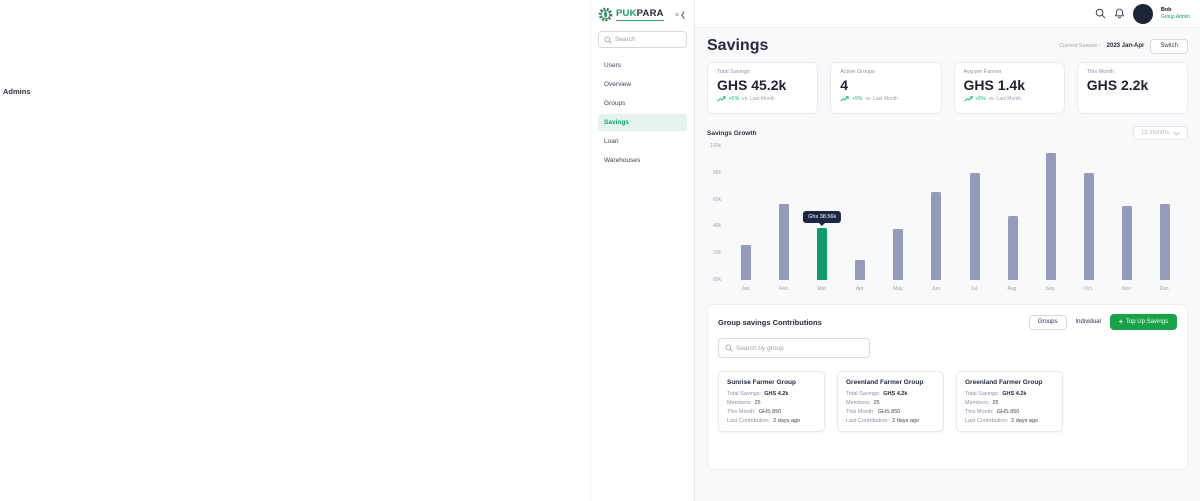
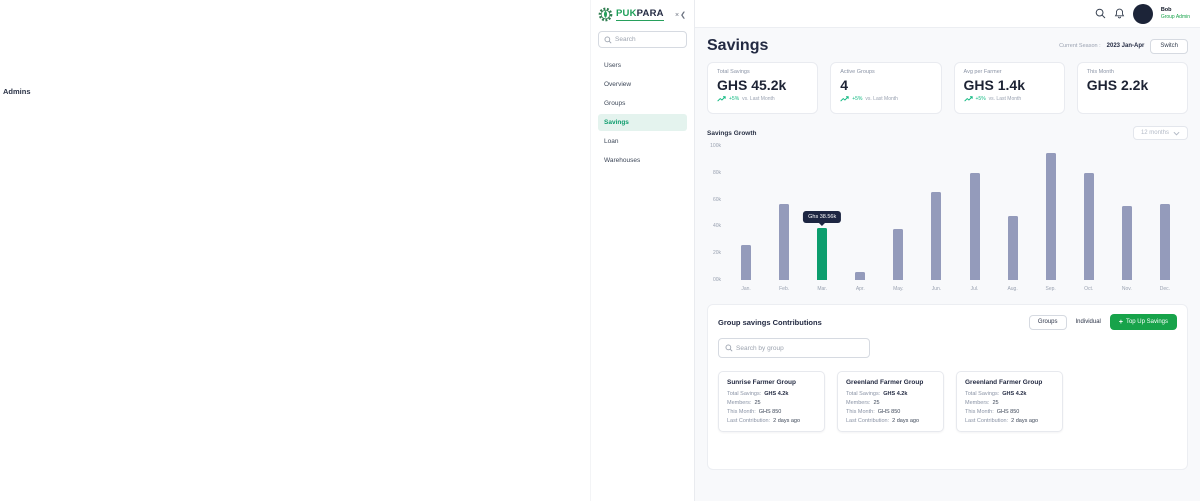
Apr.: 15k -> 6k
